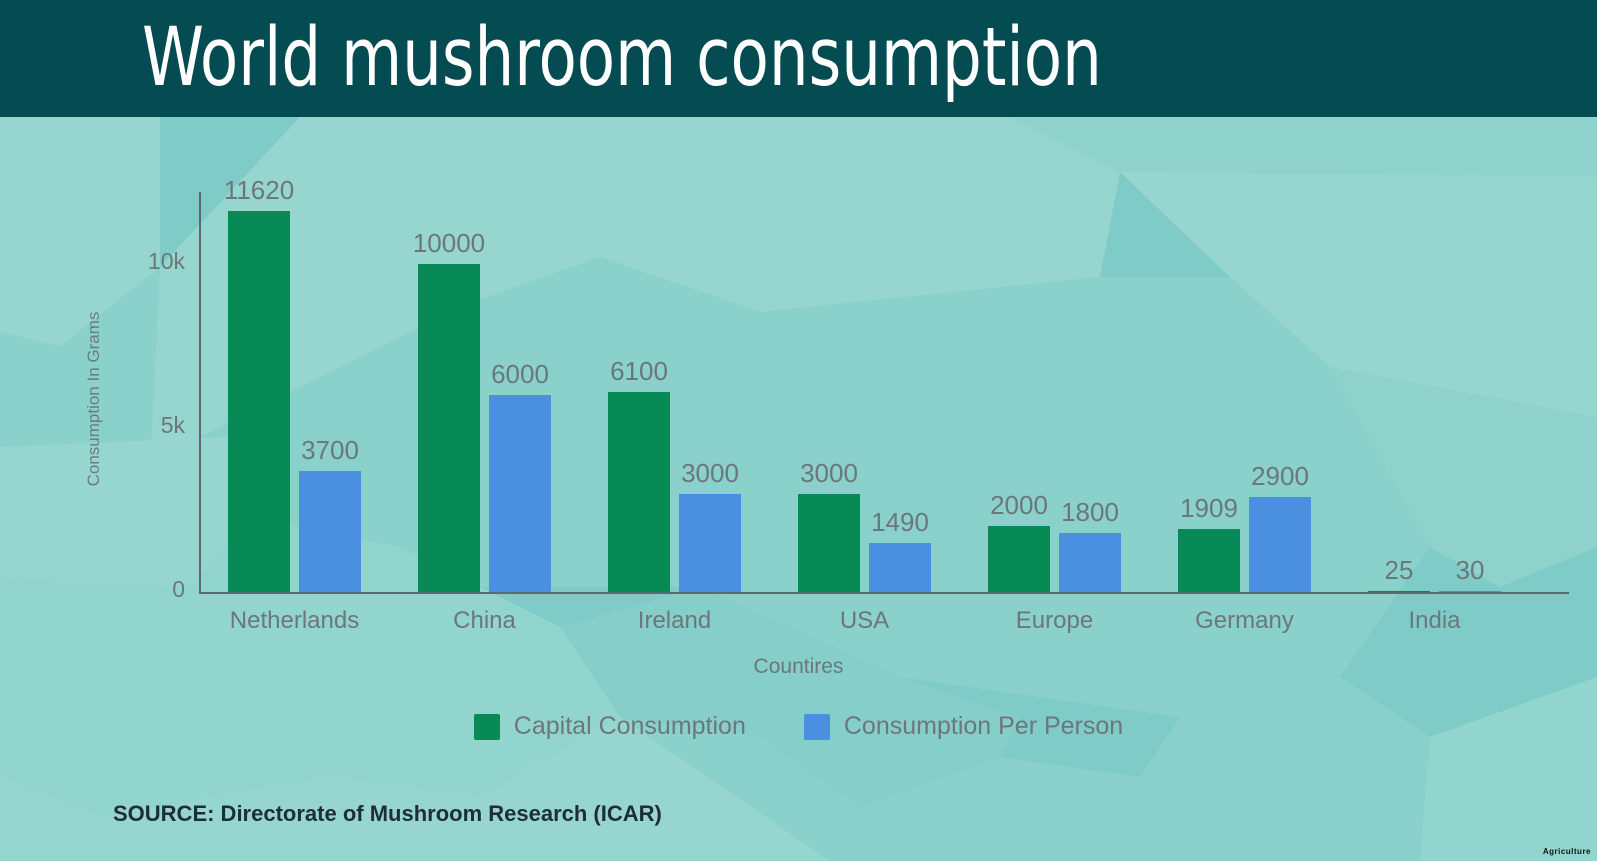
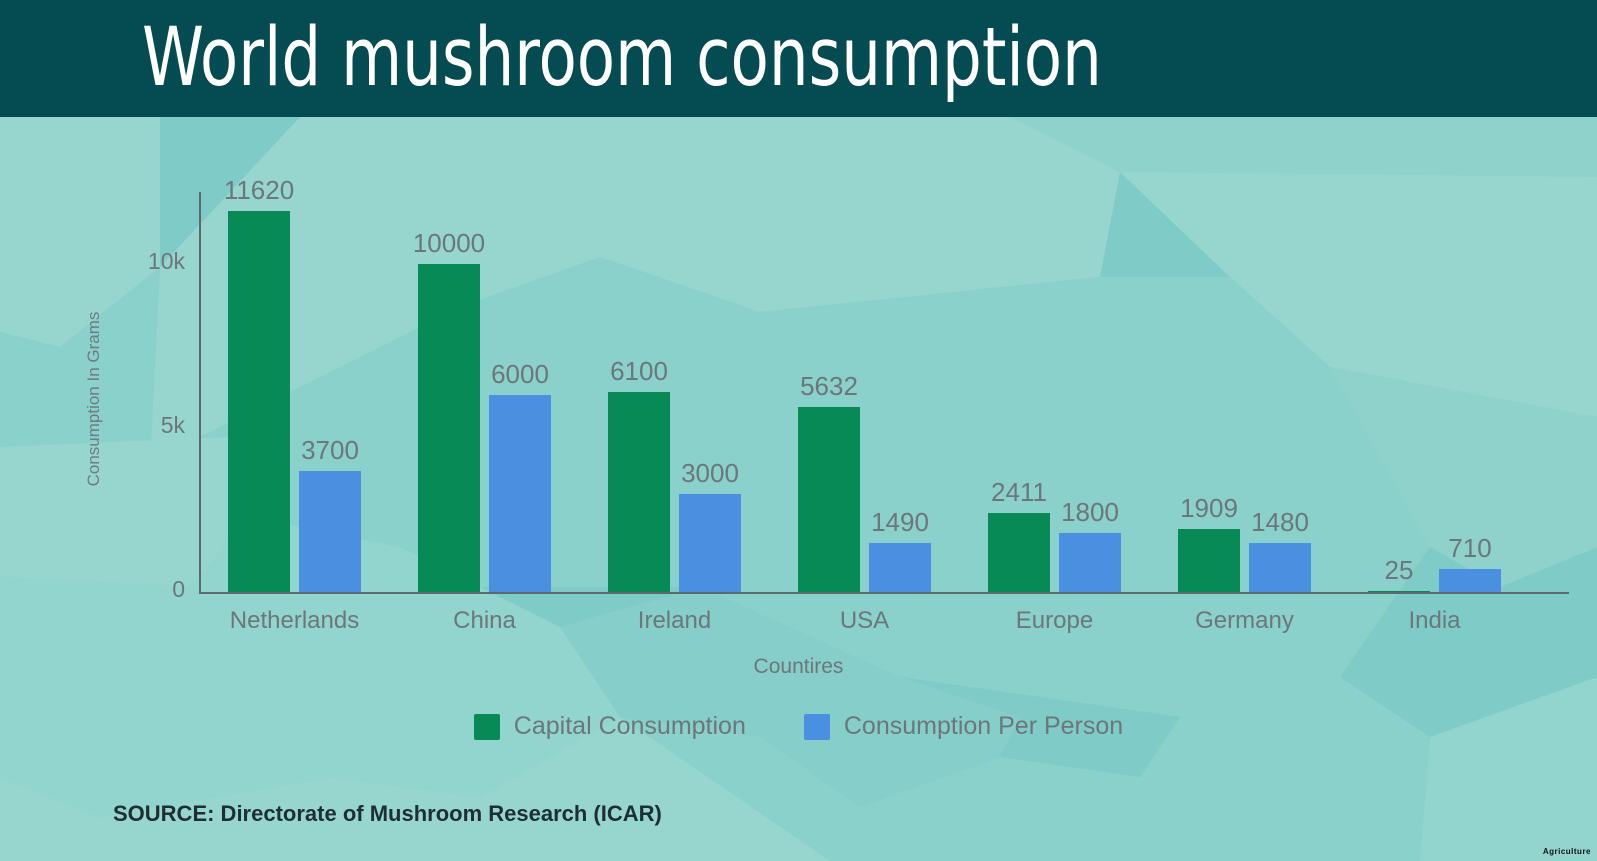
Capital Consumption/USA: 3000 -> 5632
Capital Consumption/Europe: 2000 -> 2411
Consumption Per Person/Germany: 2900 -> 1480
Consumption Per Person/India: 30 -> 710
